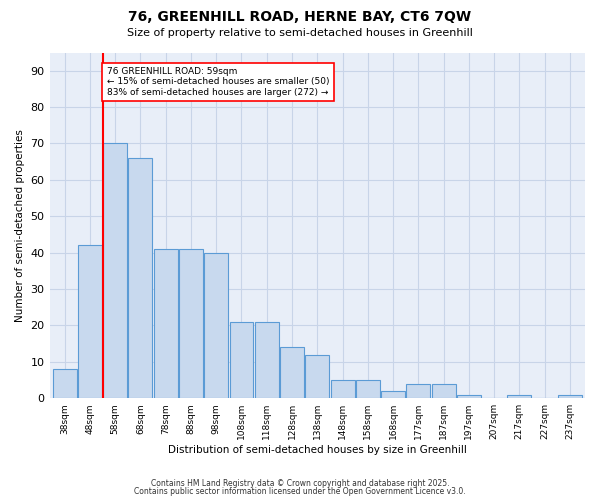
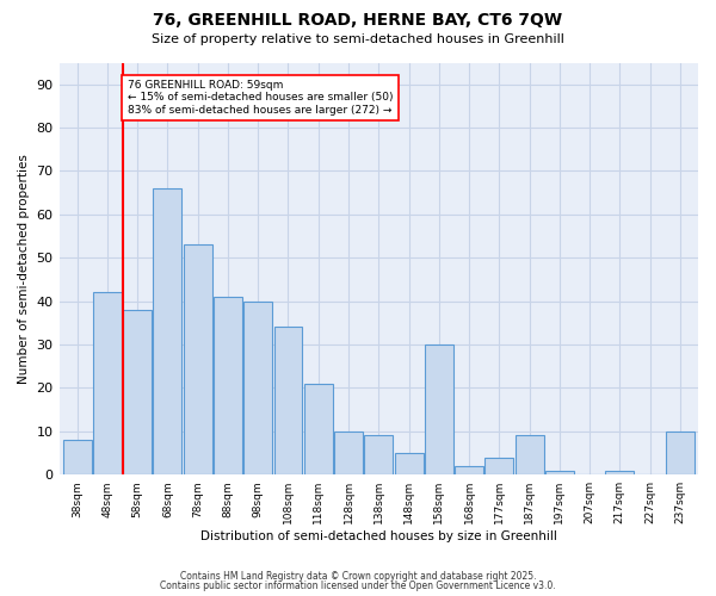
58sqm: 70 -> 38
78sqm: 41 -> 53
108sqm: 21 -> 34
128sqm: 14 -> 10
138sqm: 12 -> 9
158sqm: 5 -> 30
187sqm: 4 -> 9
237sqm: 1 -> 10
